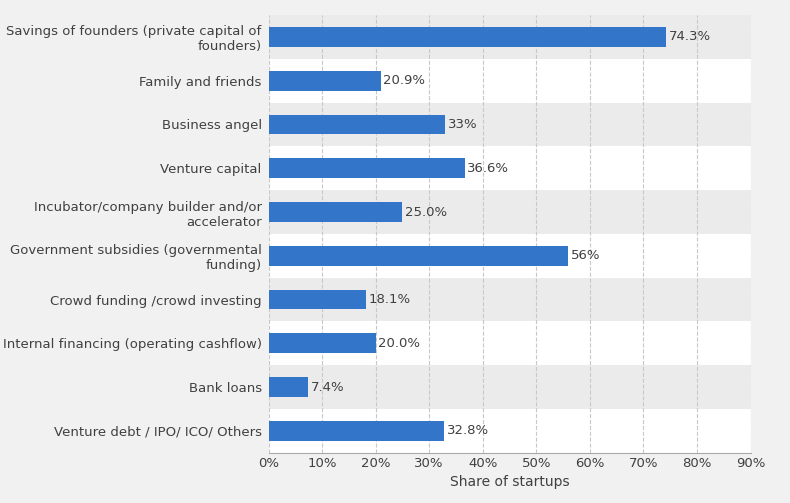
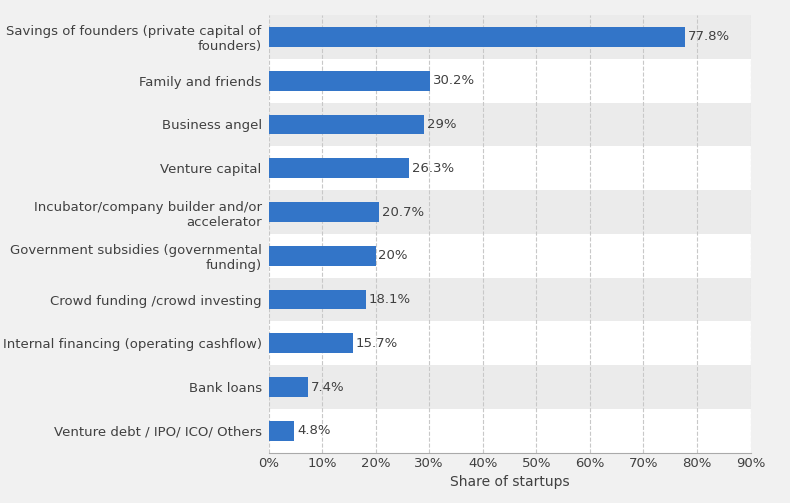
Savings of founders (private capital of founders): 74.3% -> 77.8%
Family and friends: 20.9% -> 30.2%
Business angel: 33% -> 29%
Venture capital: 36.6% -> 26.3%
Incubator/company builder and/or accelerator: 25.0% -> 20.7%
Government subsidies (governmental funding): 56% -> 20%
Internal financing (operating cashflow): 20.0% -> 15.7%
Venture debt / IPO/ ICO/ Others: 32.8% -> 4.8%
